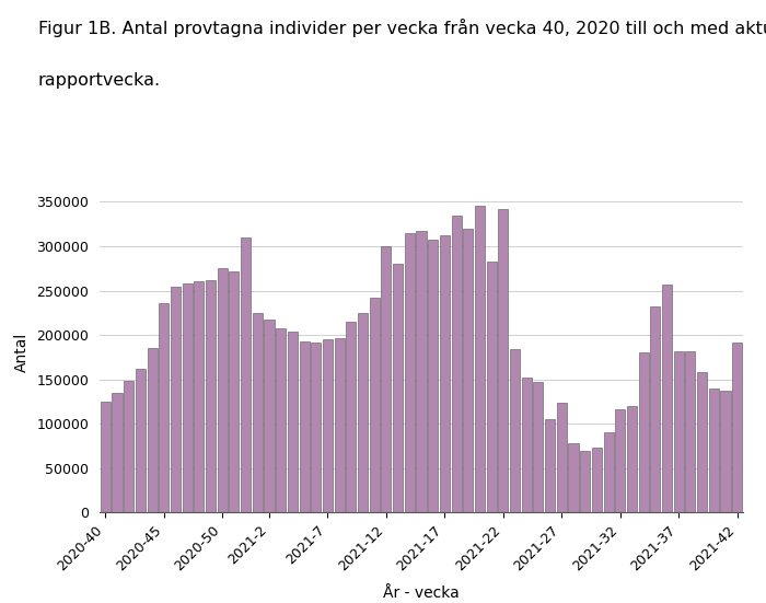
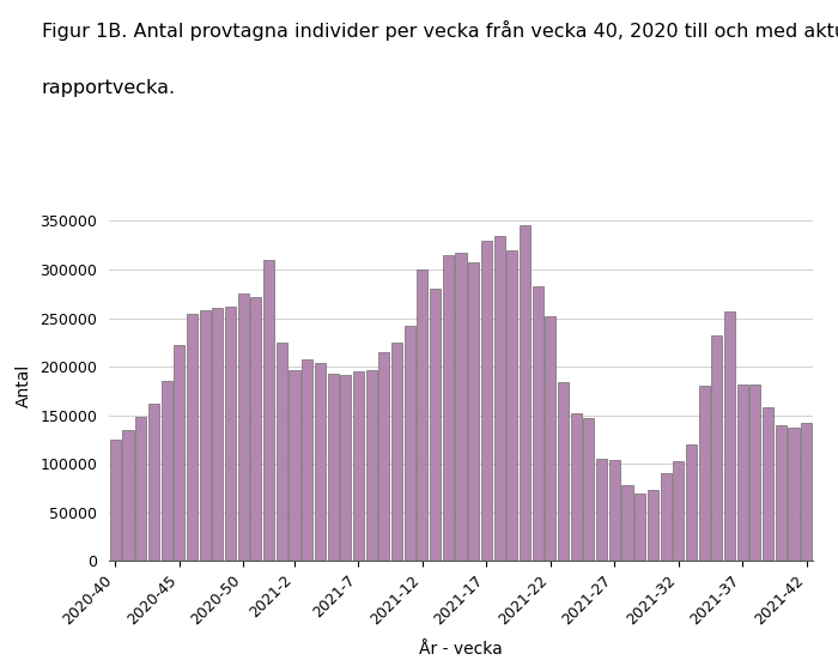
2020-45: 236000 -> 222000
2021-2: 218000 -> 197000
2021-17: 312000 -> 330000
2021-22: 342000 -> 252000
2021-27: 124000 -> 104000
2021-32: 116000 -> 103000
2021-42: 192000 -> 142000
